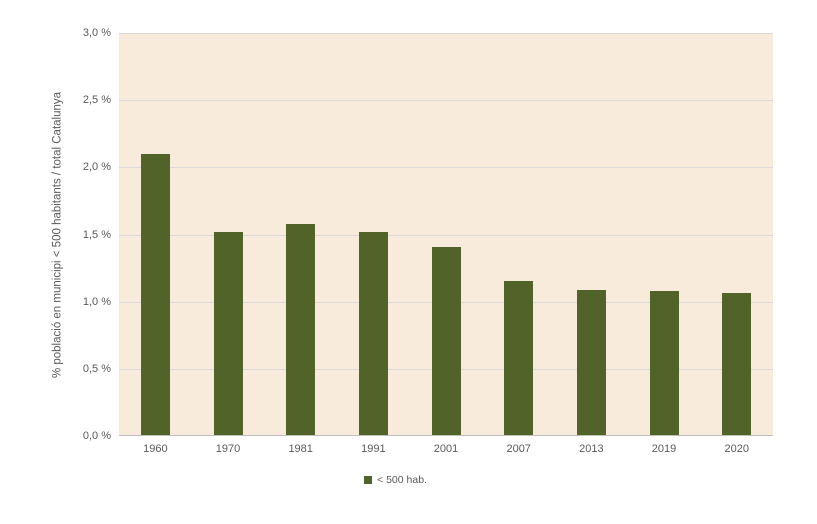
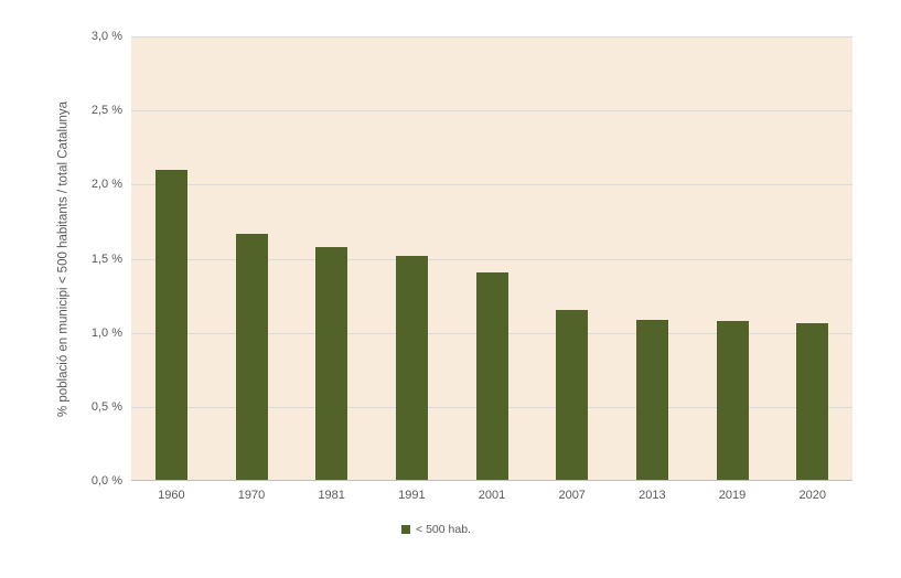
1970: 1,51% -> 1,66%
